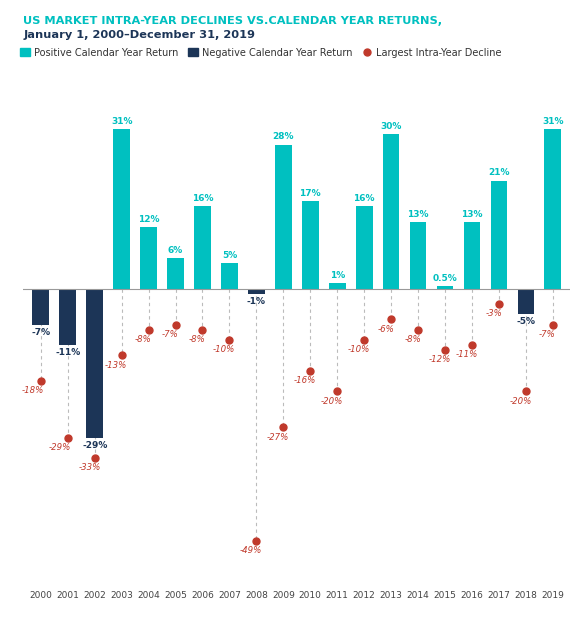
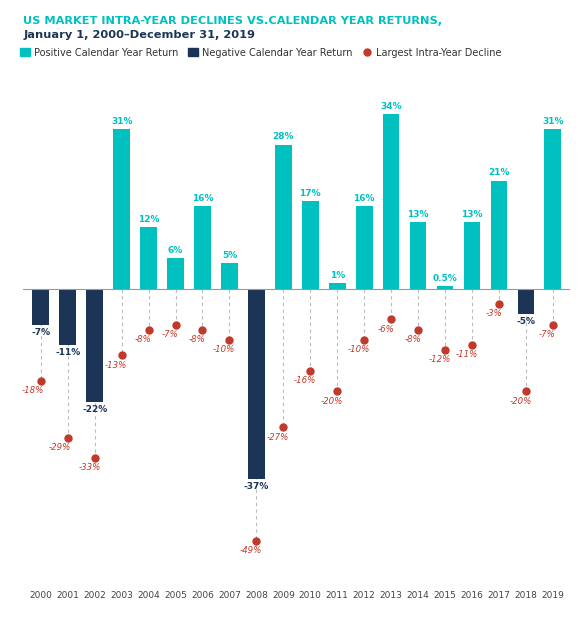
2002: -29% -> -22%
2008: -1% -> -37%
2013: 30% -> 34%
